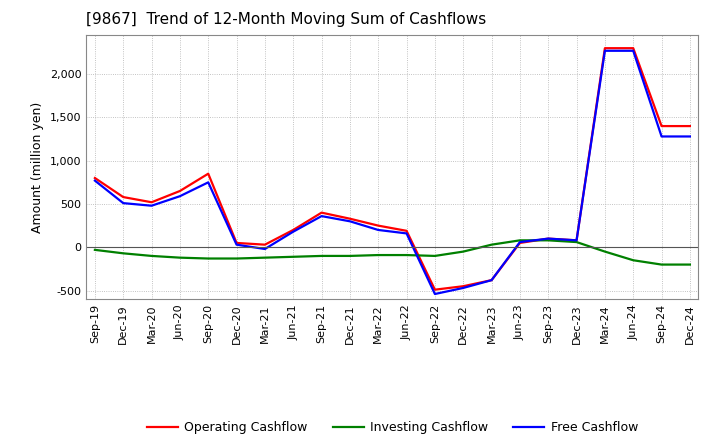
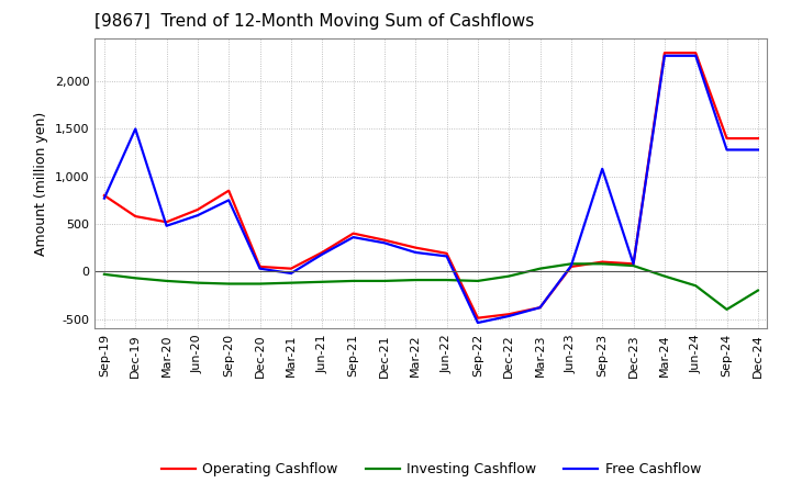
Free Cashflow/Dec-19: 510 -> 1,500
Free Cashflow/Sep-23: 100 -> 1,080
Investing Cashflow/Sep-24: -200 -> -400
